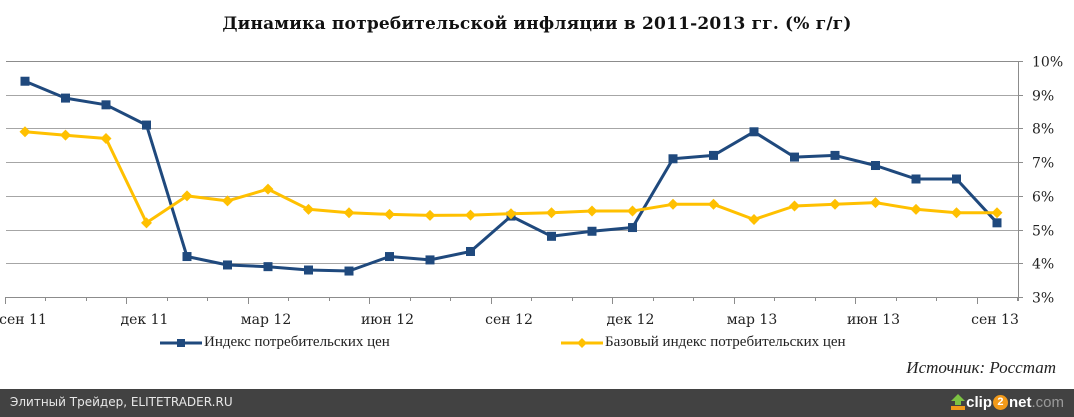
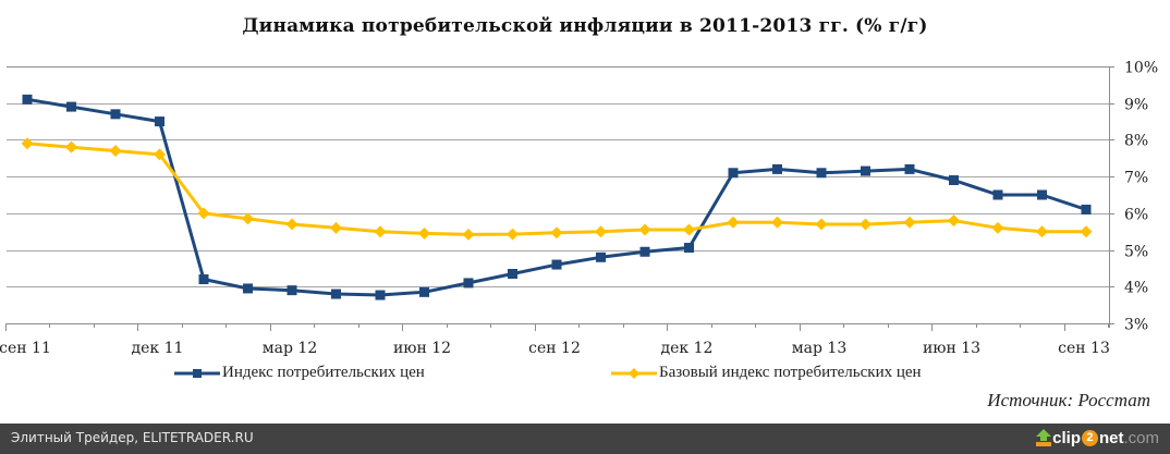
Индекс потребительских цен/сен 11: 9.4% -> 9.1%
Индекс потребительских цен/дек 11: 8.1% -> 8.5%
Базовый индекс потребительских цен/дек 11: 5.2% -> 7.6%
Базовый индекс потребительских цен/мар 12: 6.2% -> 5.7%
Индекс потребительских цен/июн 12: 4.2% -> 3.9%
Индекс потребительских цен/сен 12: 5.4% -> 4.6%
Индекс потребительских цен/мар 13: 7.9% -> 7.1%
Базовый индекс потребительских цен/мар 13: 5.3% -> 5.7%
Индекс потребительских цен/сен 13: 5.2% -> 6.1%
